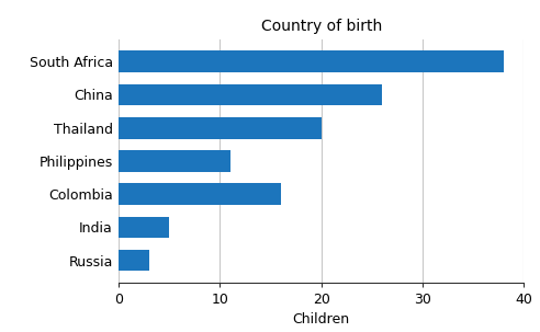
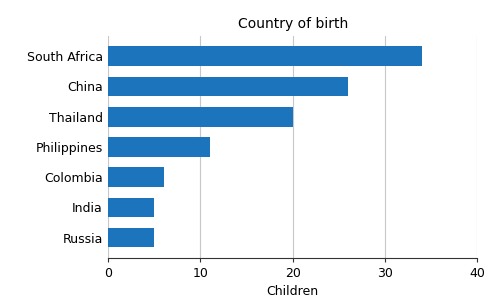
South Africa: 38 -> 34
Colombia: 16 -> 6
Russia: 3 -> 5
